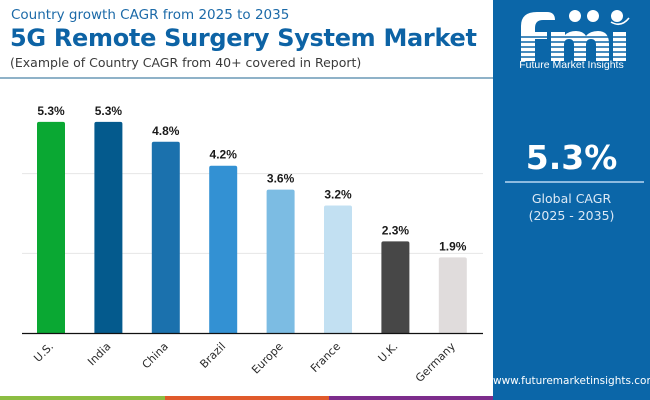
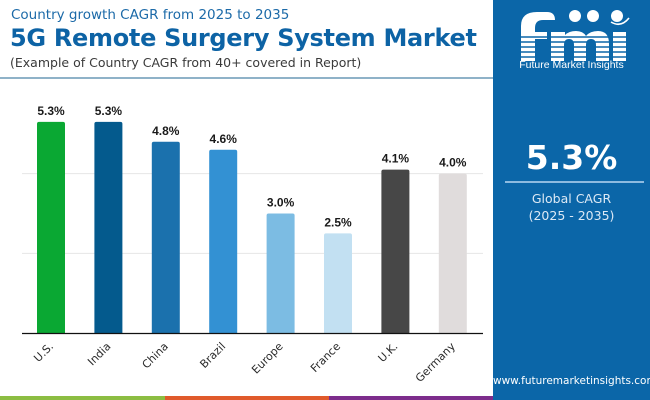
Brazil: 4.2% -> 4.6%
Europe: 3.6% -> 3.0%
France: 3.2% -> 2.5%
U.K.: 2.3% -> 4.1%
Germany: 1.9% -> 4.0%
